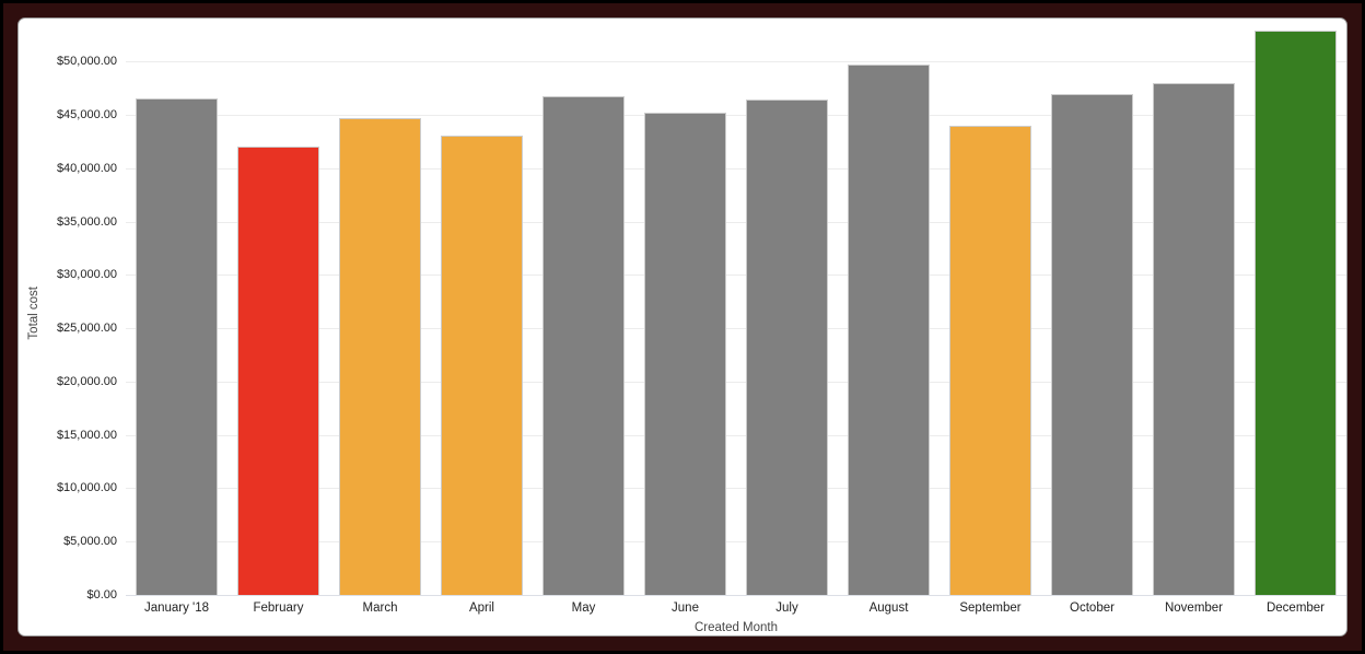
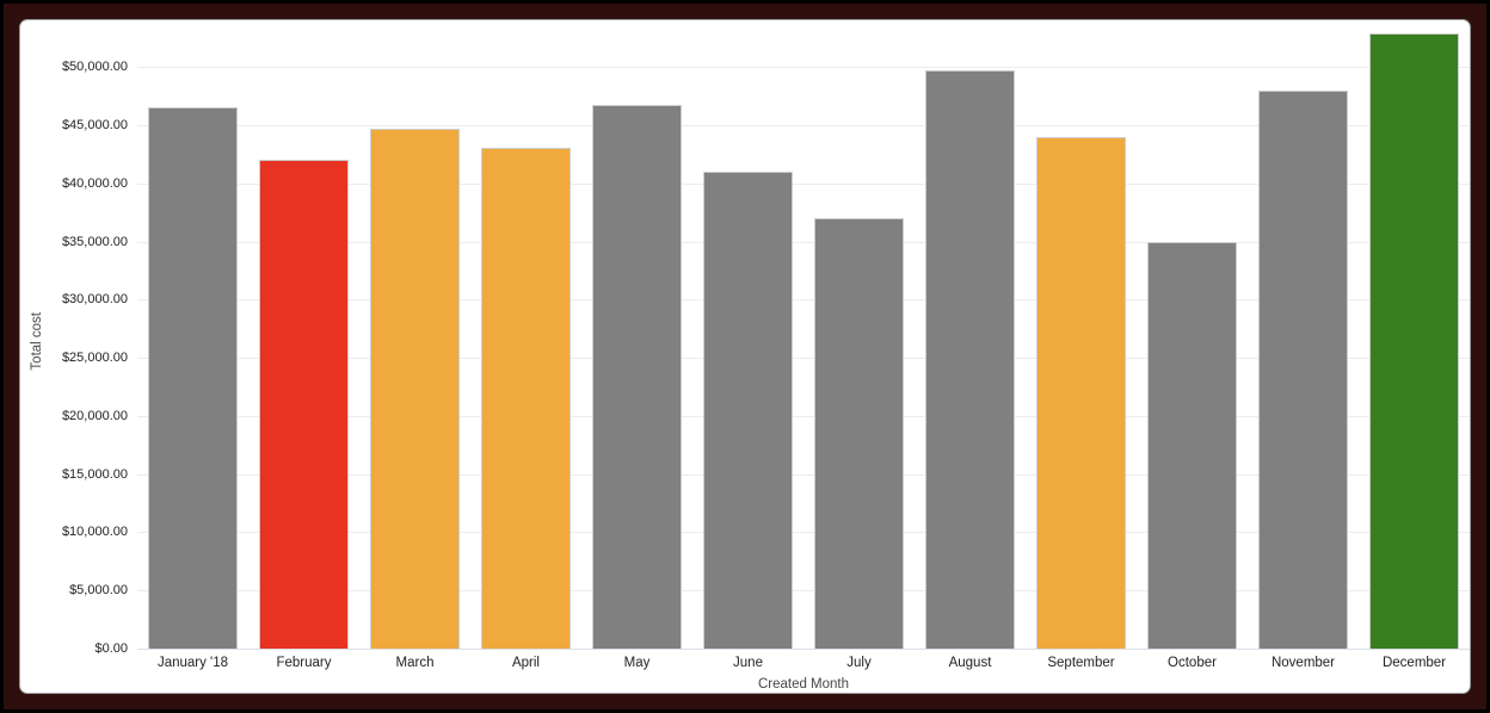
June: $45000 -> $41000
July: $46000 -> $37000
October: $47000 -> $35000
